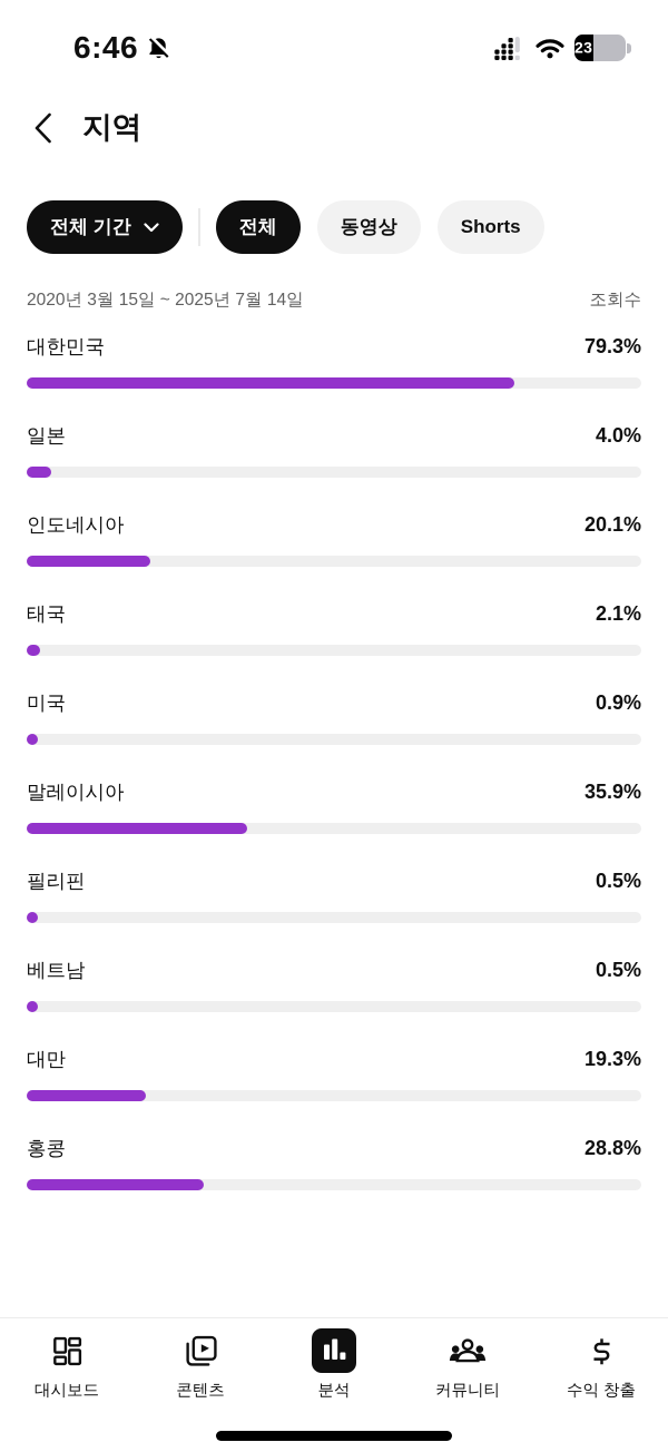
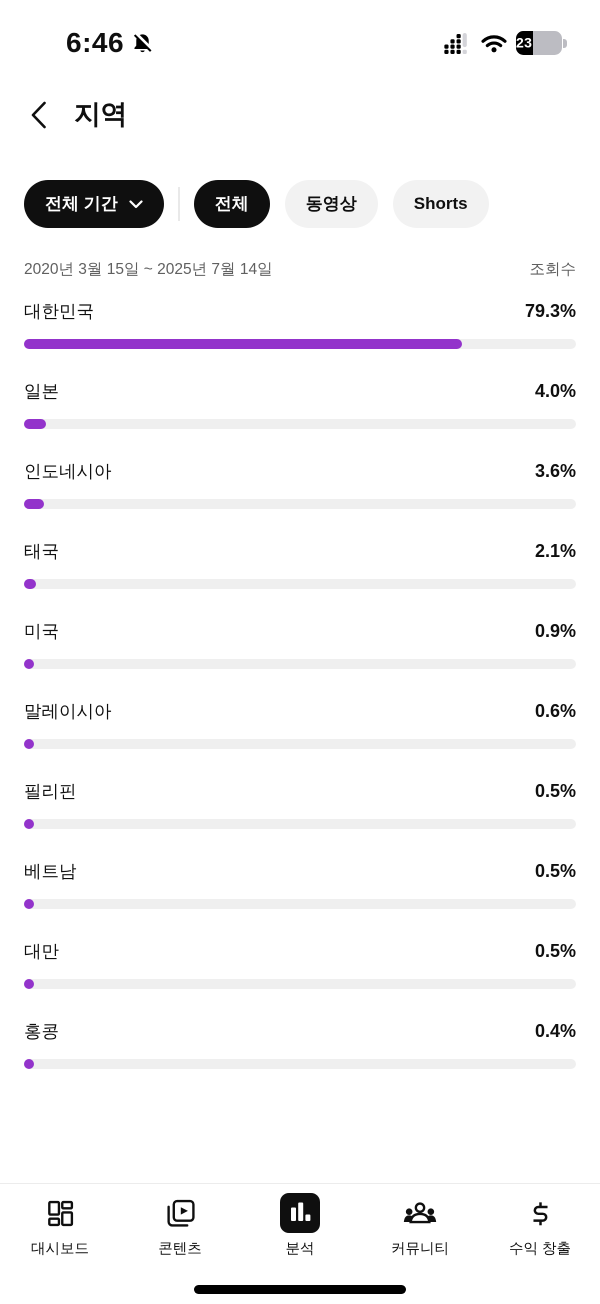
인도네시아: 20.1% -> 3.6%
말레이시아: 35.9% -> 0.6%
대만: 19.3% -> 0.5%
홍콩: 28.8% -> 0.4%
